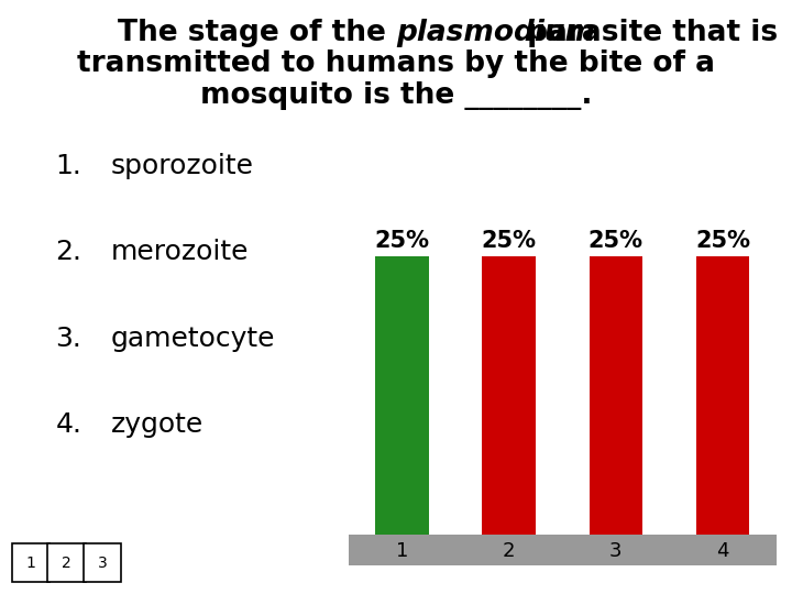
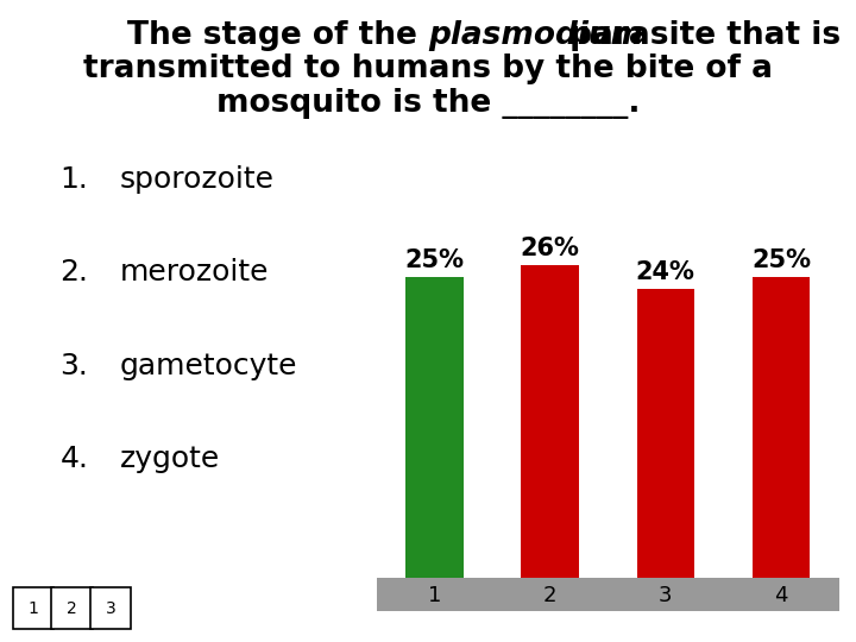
2: 25% -> 26%
3: 25% -> 24%
